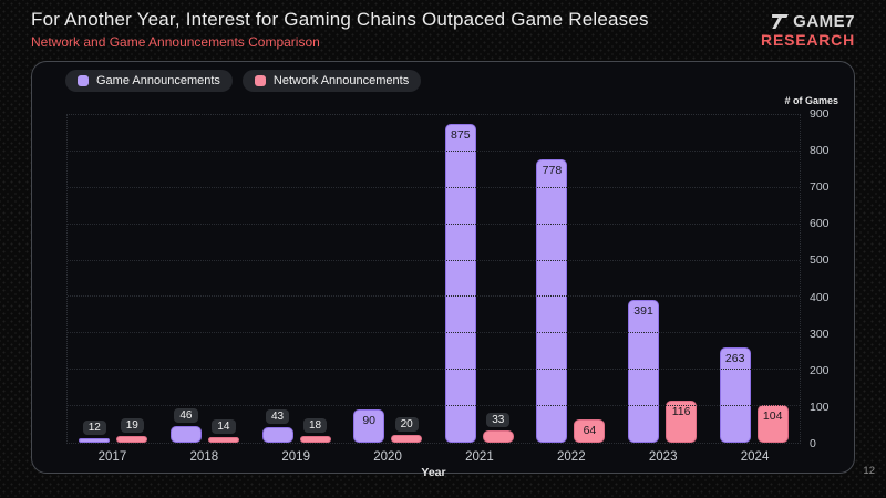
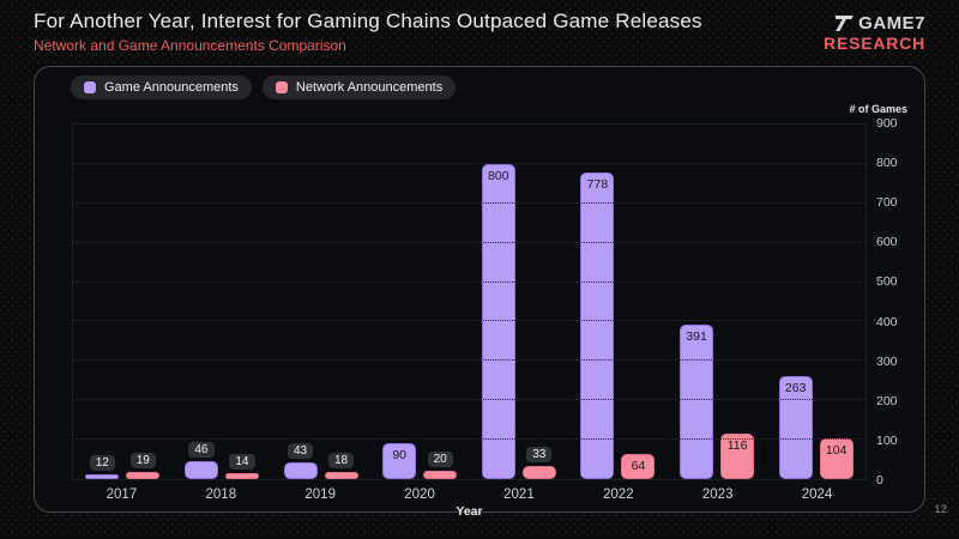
Game Announcements/2021: 875 -> 800
